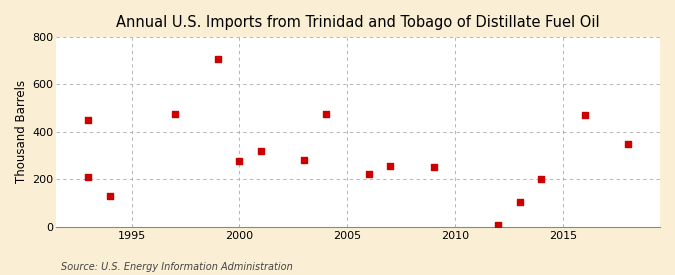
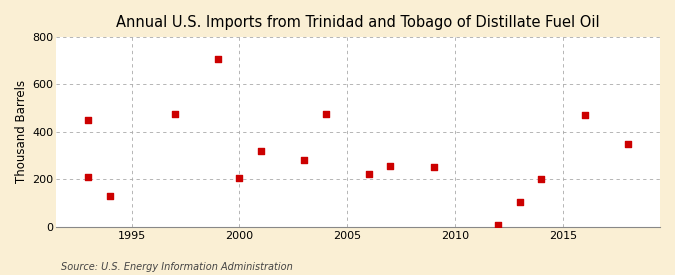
2000: 275 -> 205
